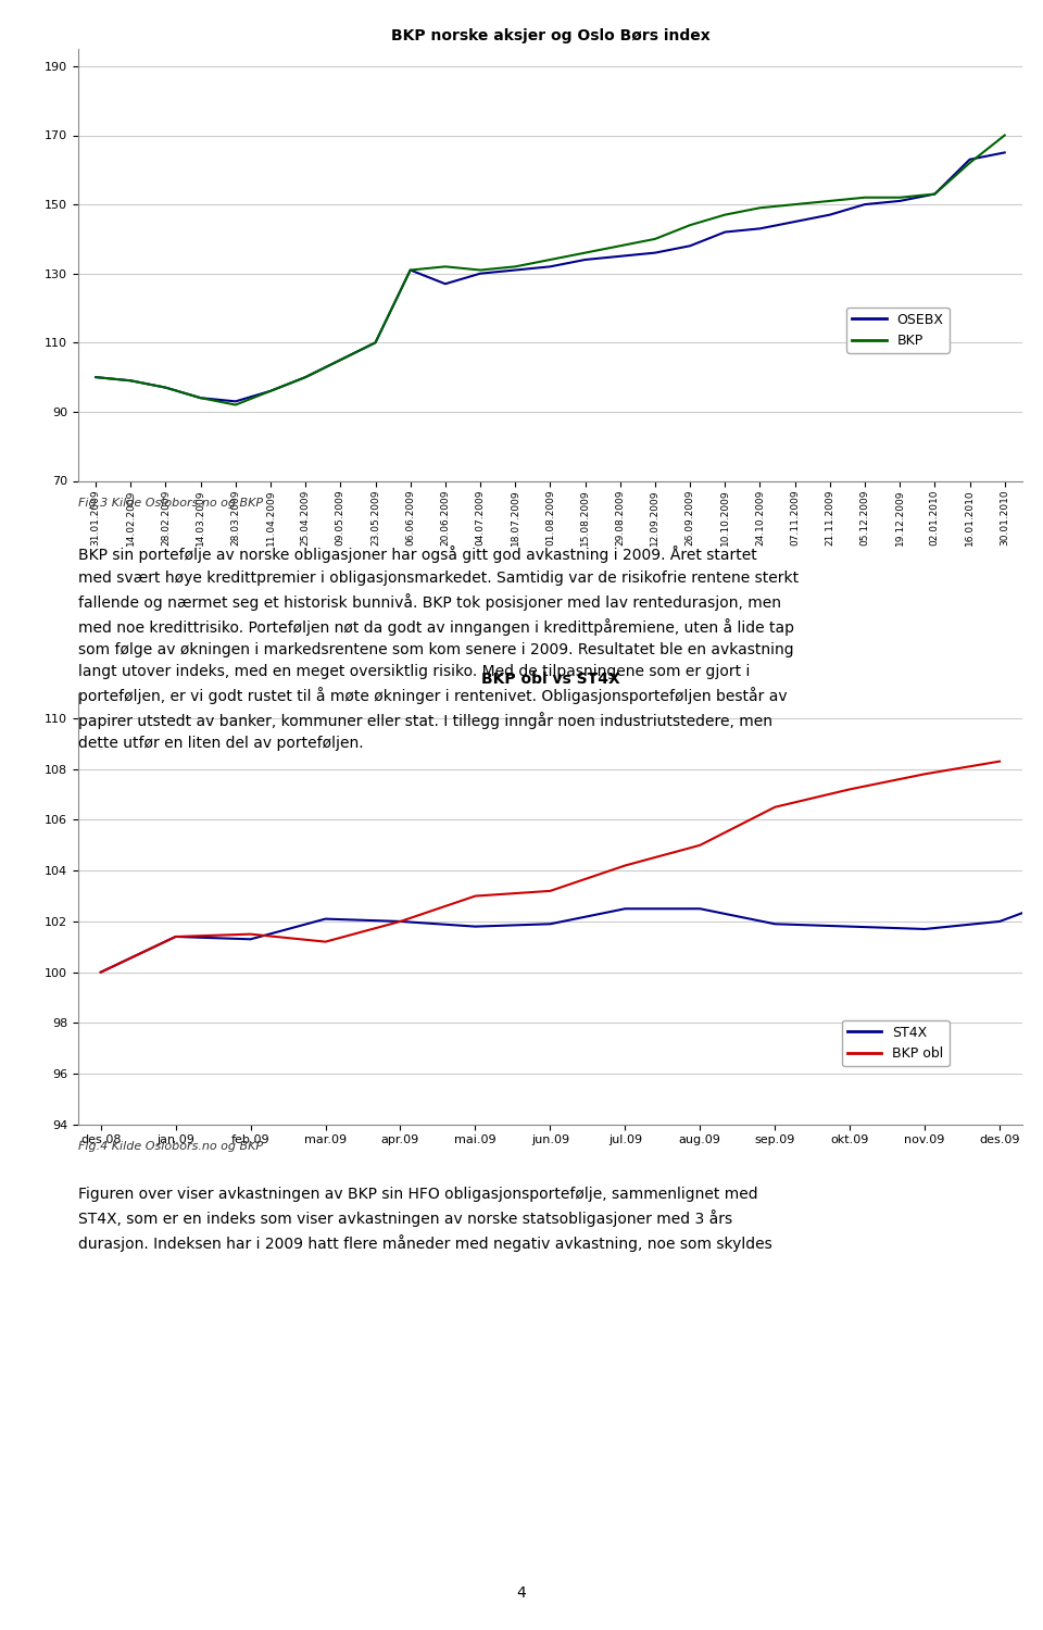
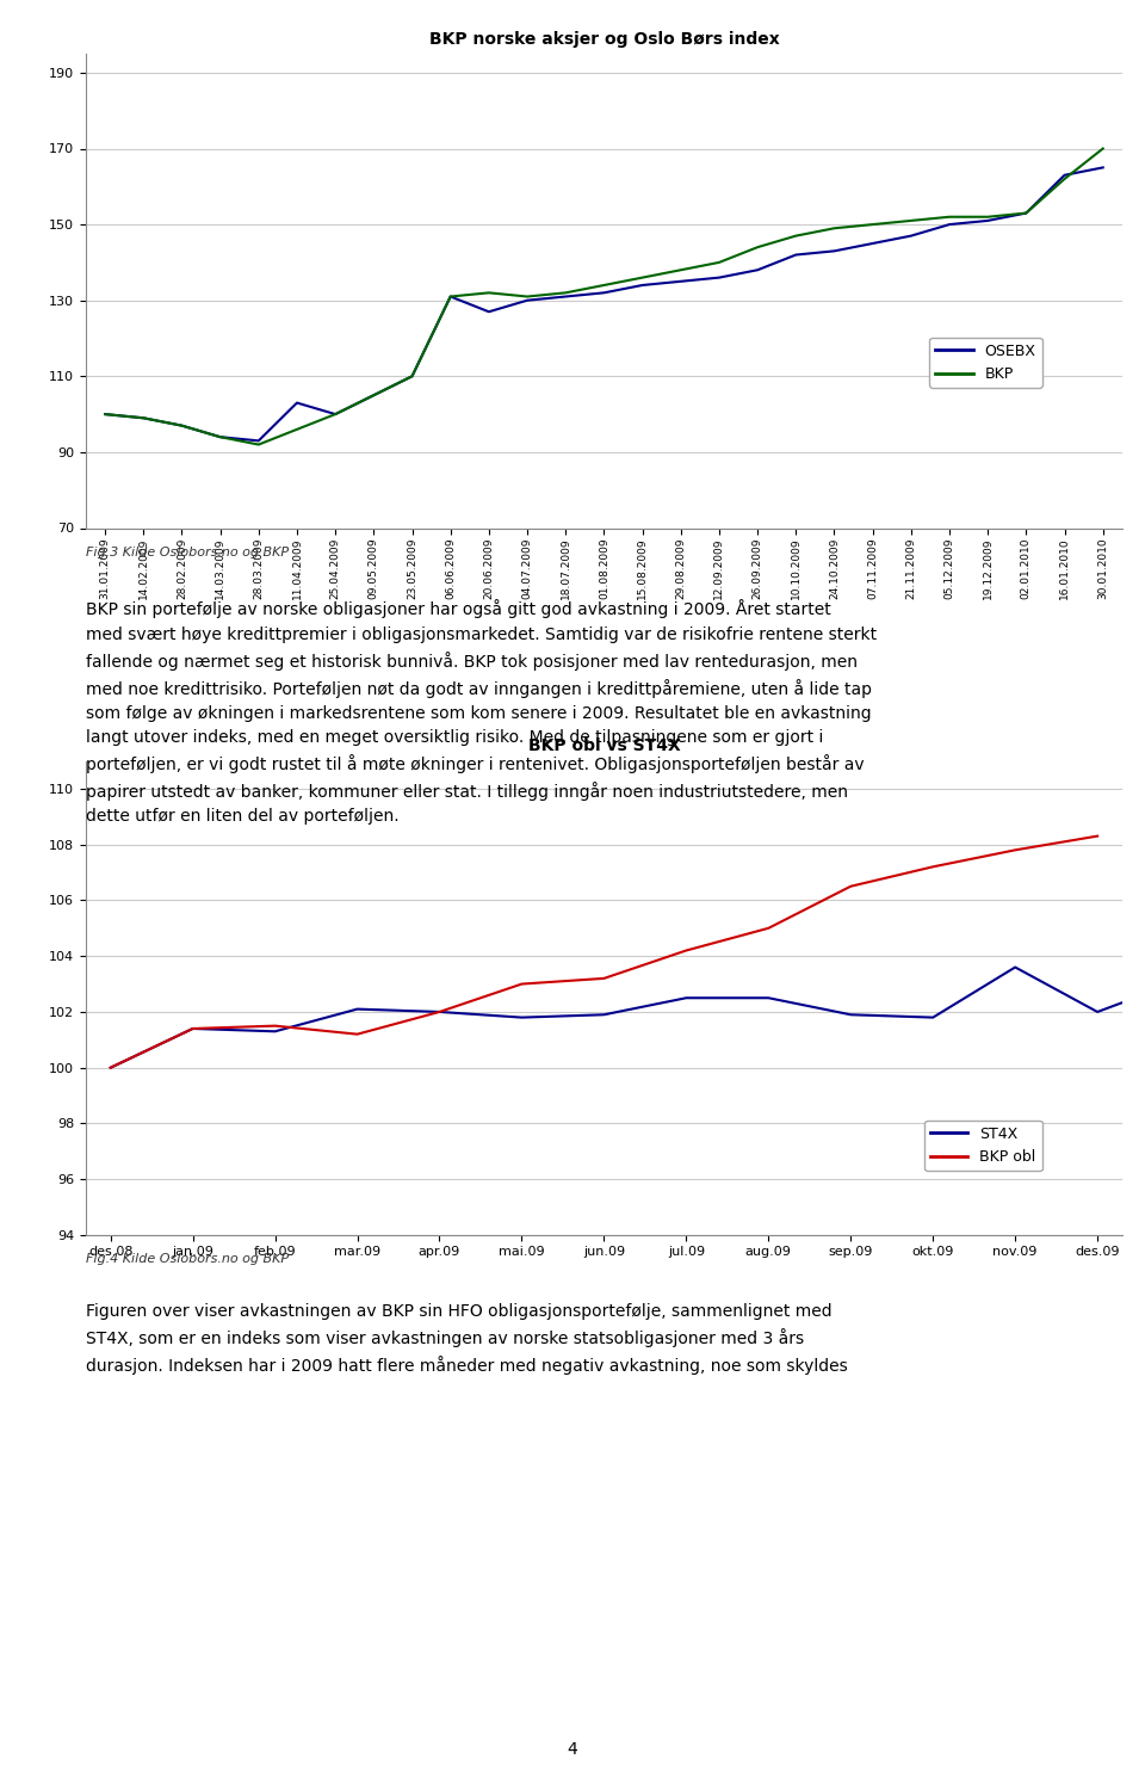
BKP norske aksjer og Oslo Børs index/OSEBX/11.04.2009: 96 -> 103
ST4X/nov.09: 101.7 -> 103.6
